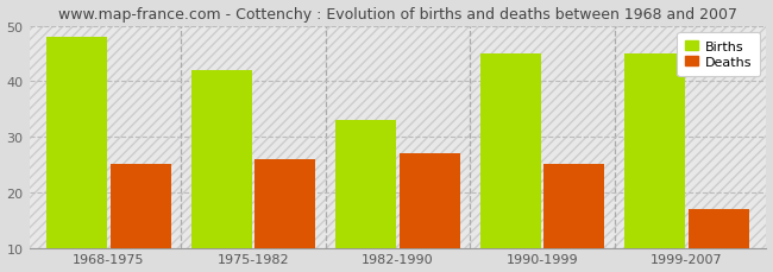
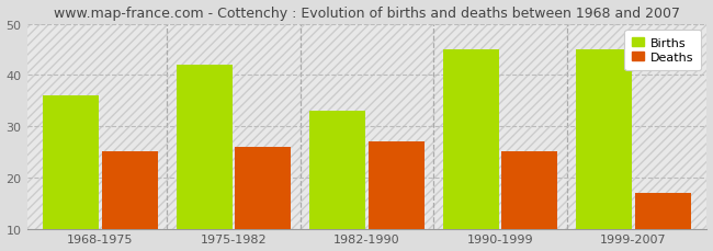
Births/1968-1975: 48 -> 36
